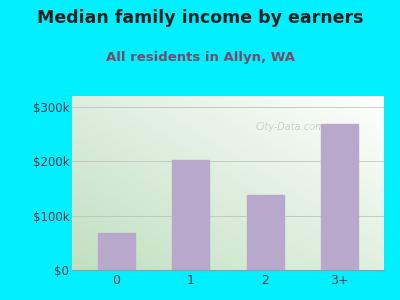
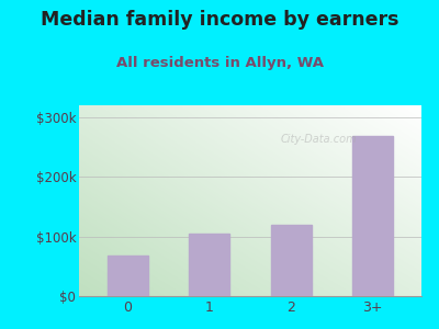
1: $203k -> $104k
2: $138k -> $120k
